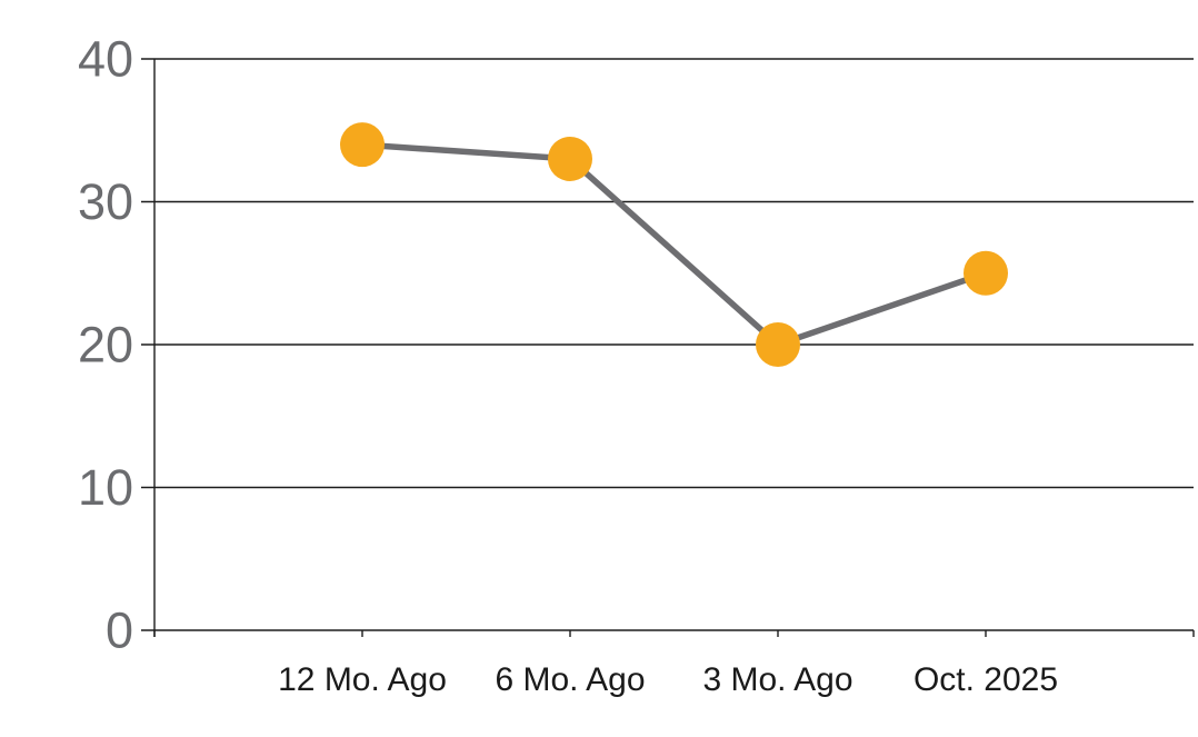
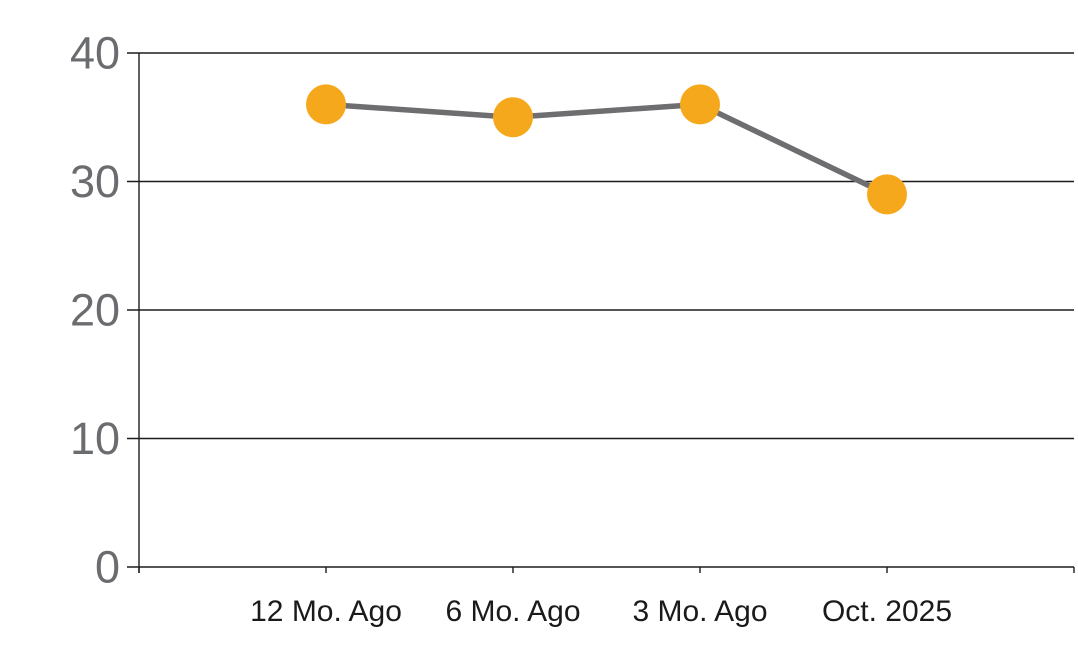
12 Mo. Ago: 34 -> 36
6 Mo. Ago: 33 -> 35
3 Mo. Ago: 20 -> 36
Oct. 2025: 25 -> 29
